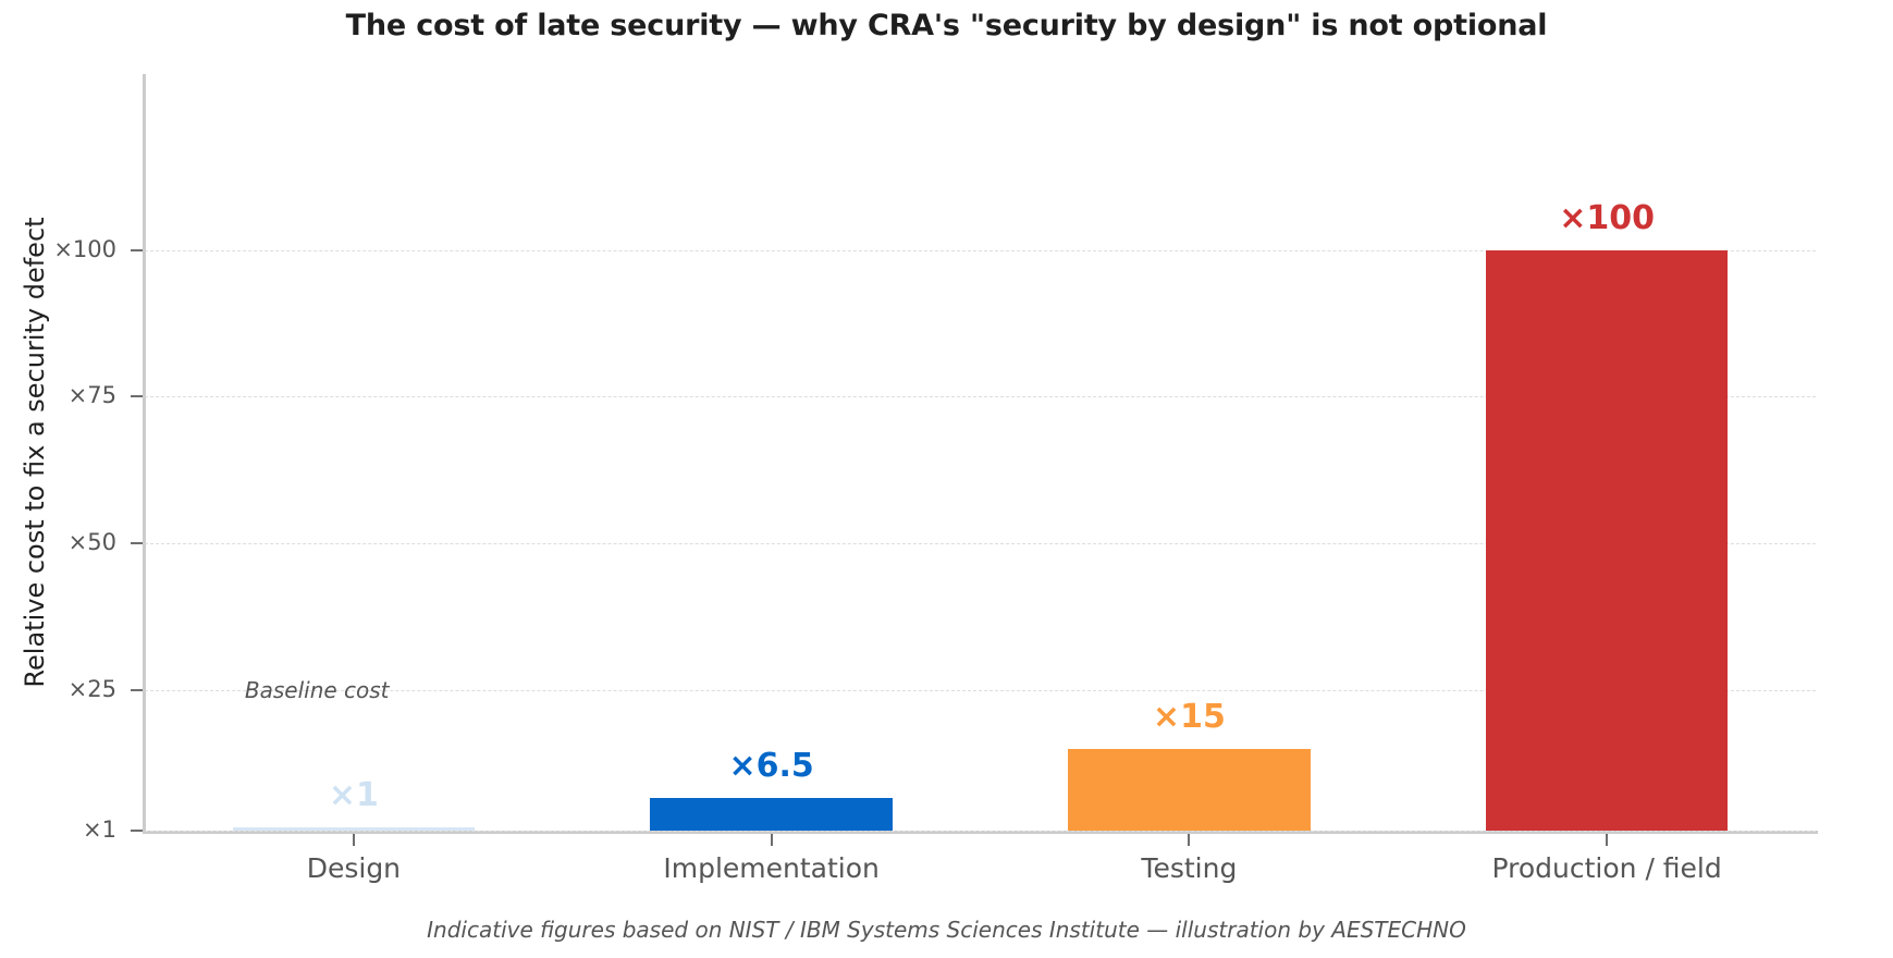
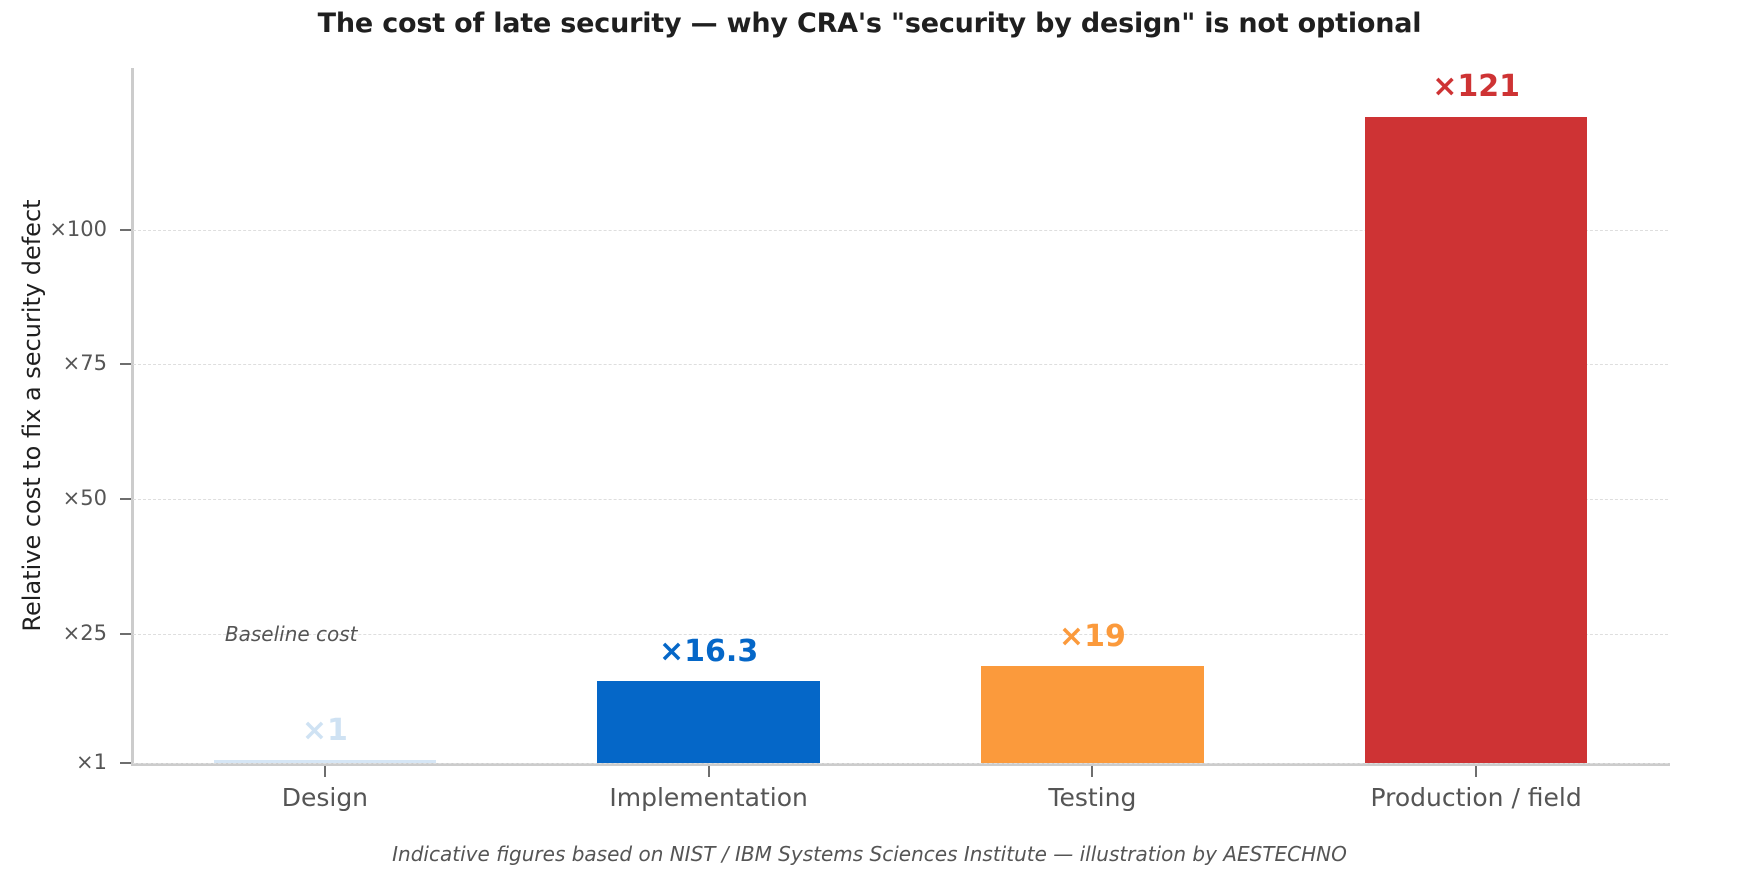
Implementation: 6.5 -> 16.3
Testing: 15 -> 19
Production / field: 100 -> 121
